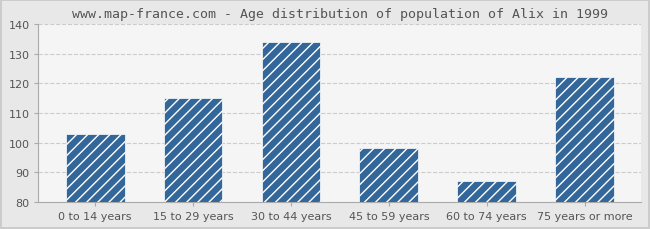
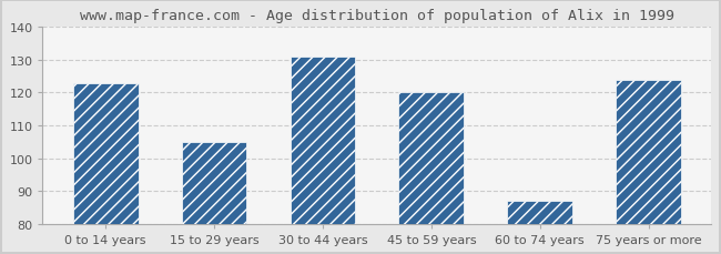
0 to 14 years: 103 -> 123
15 to 29 years: 115 -> 105
30 to 44 years: 134 -> 131
45 to 59 years: 98 -> 120
75 years or more: 122 -> 124
